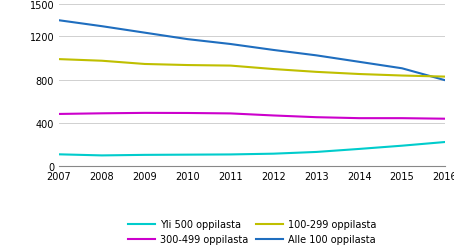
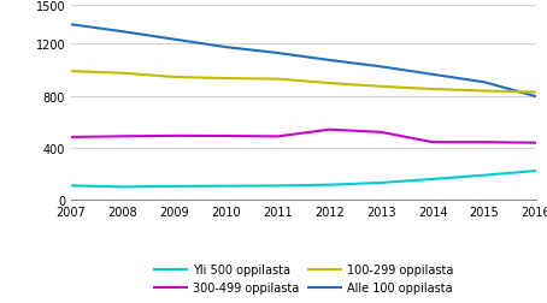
300-499 oppilasta/2012: 470 -> 540
300-499 oppilasta/2013: 450 -> 520
